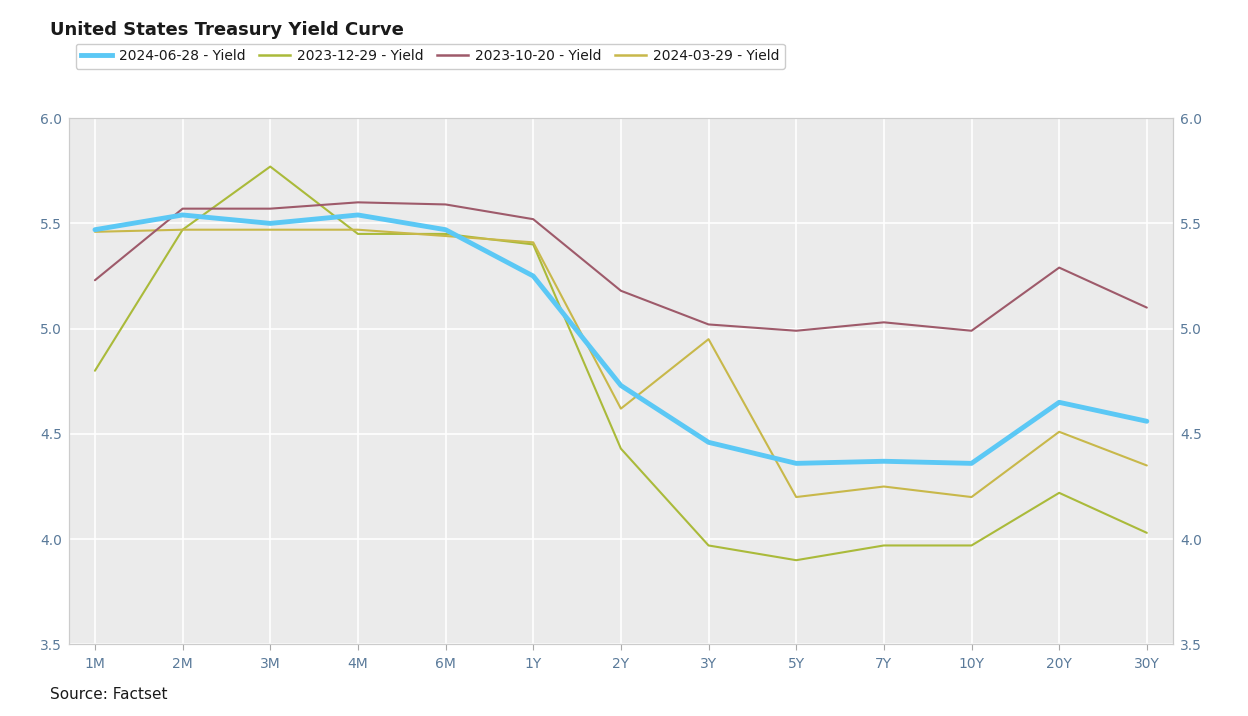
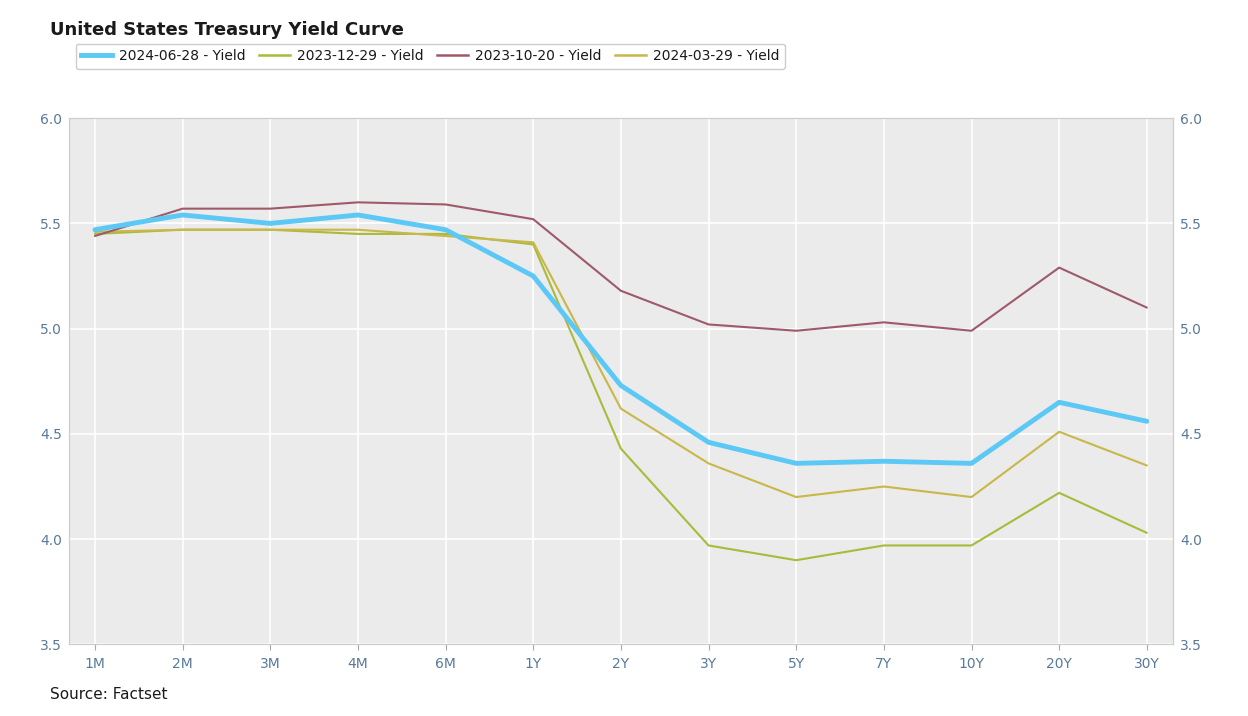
2023-12-29 - Yield/1M: 4.80 -> 5.45
2023-10-20 - Yield/1M: 5.23 -> 5.44
2023-12-29 - Yield/3M: 5.77 -> 5.47
2024-03-29 - Yield/3Y: 4.95 -> 4.36
